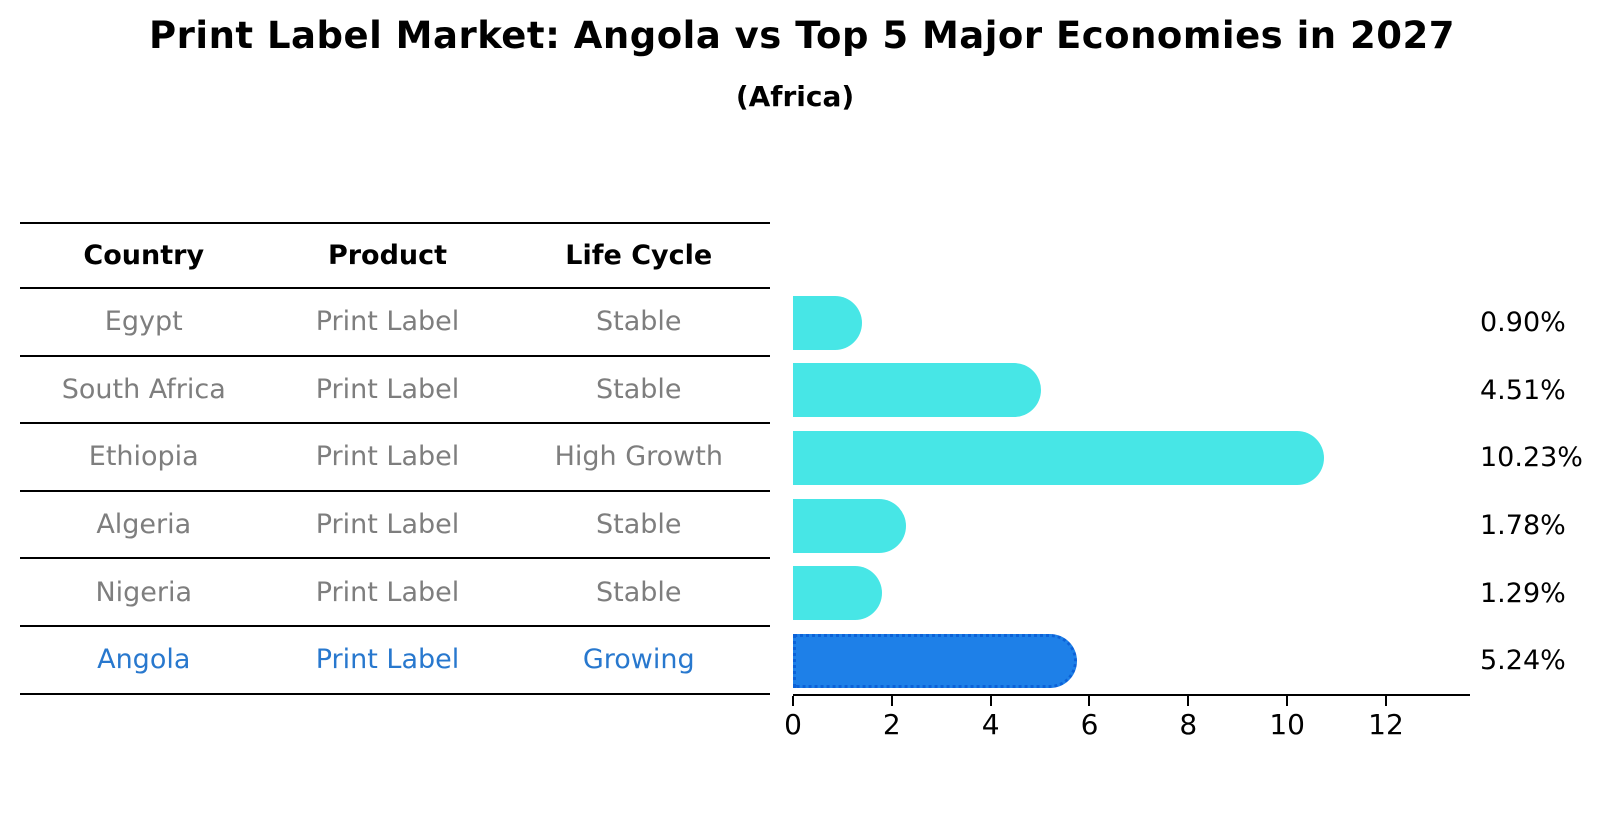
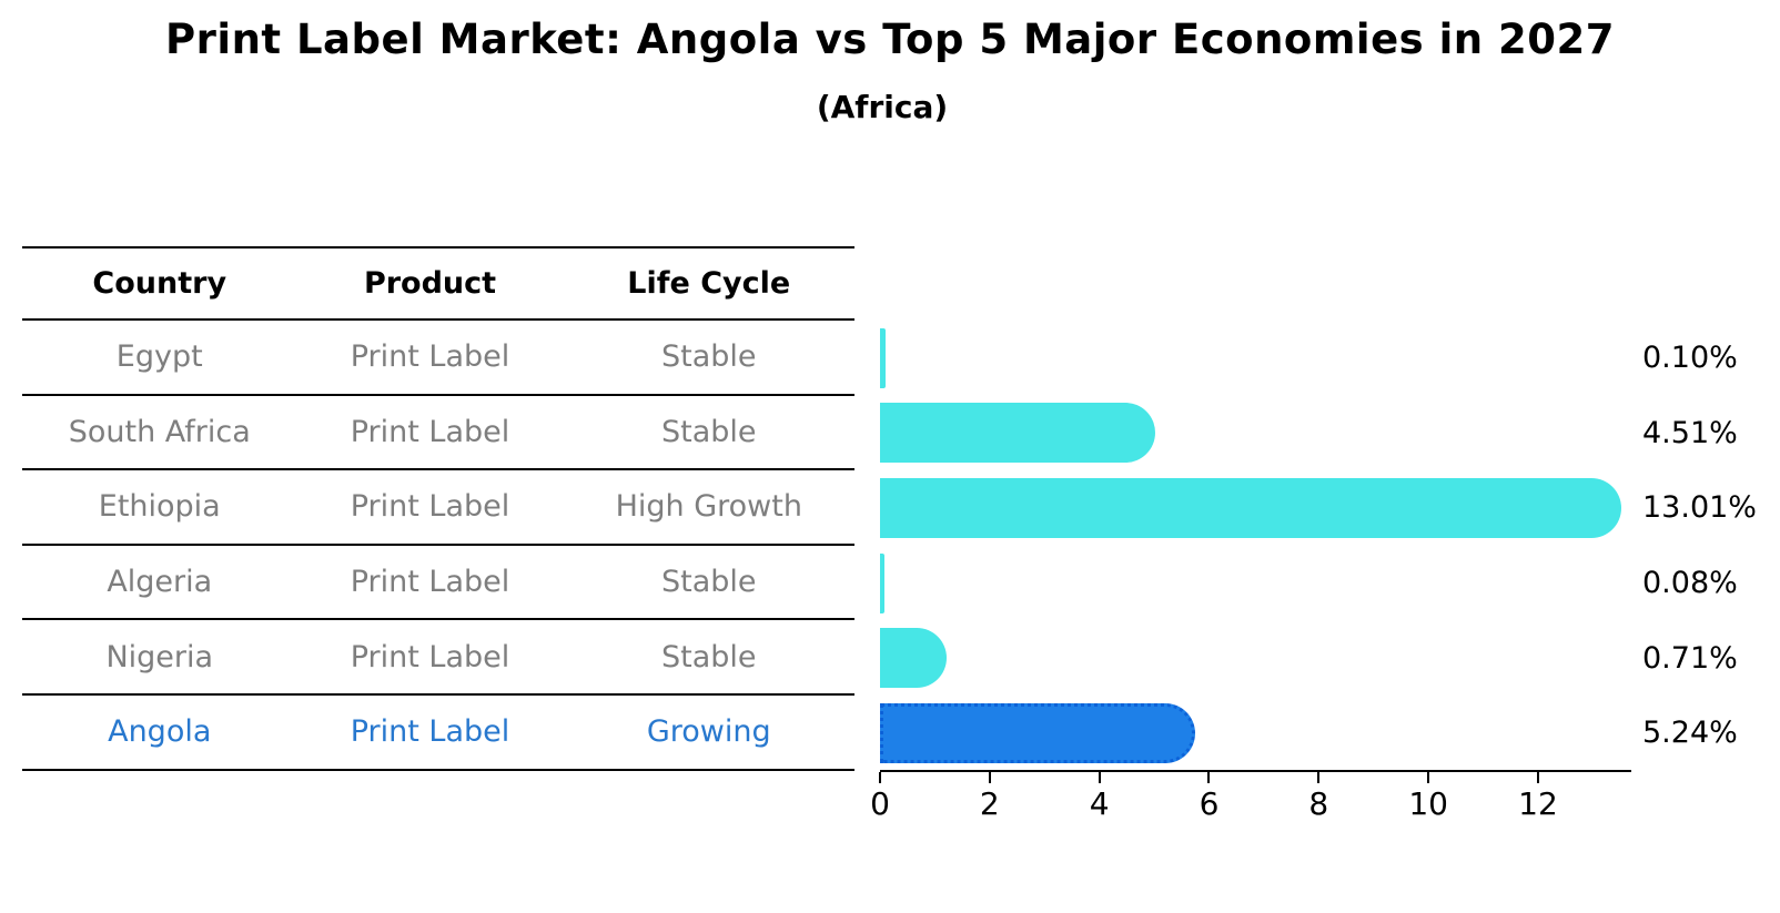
Egypt: 0.90% -> 0.10%
Ethiopia: 10.23% -> 13.01%
Algeria: 1.78% -> 0.08%
Nigeria: 1.29% -> 0.71%
